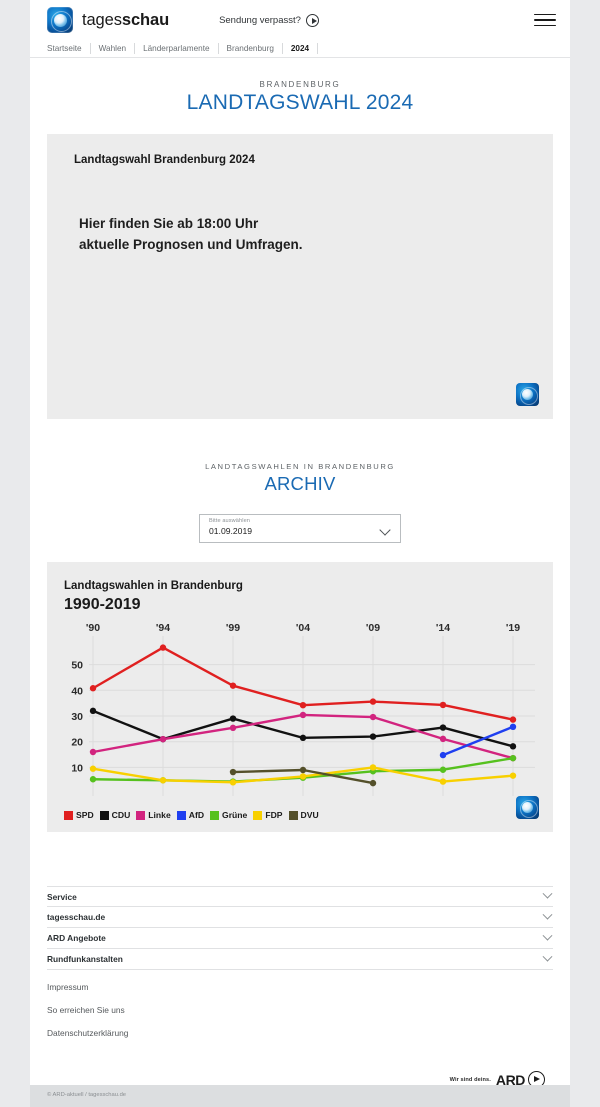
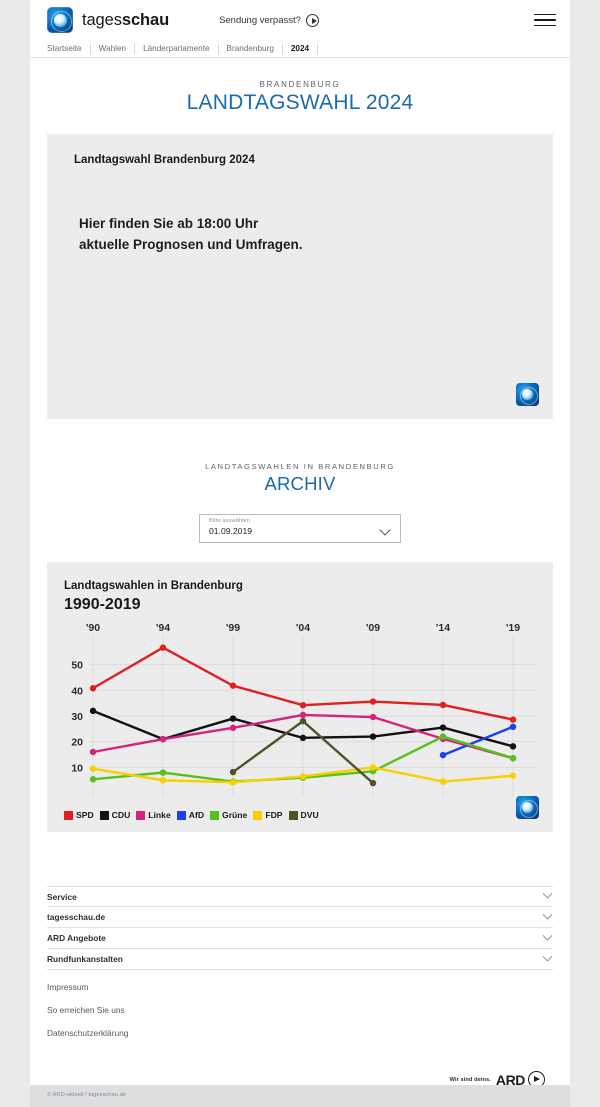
Grüne/'94: 5 -> 8
DVU/'04: 9 -> 28
Grüne/'14: 9 -> 22
